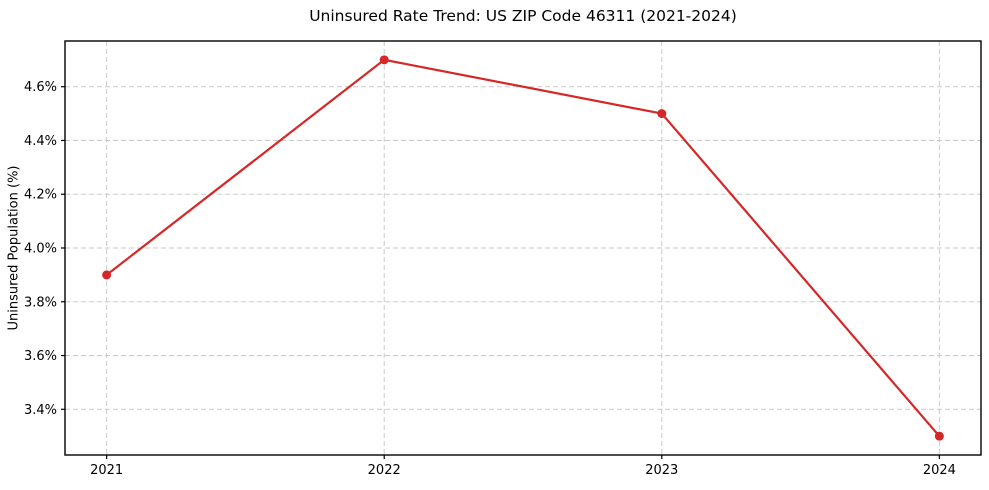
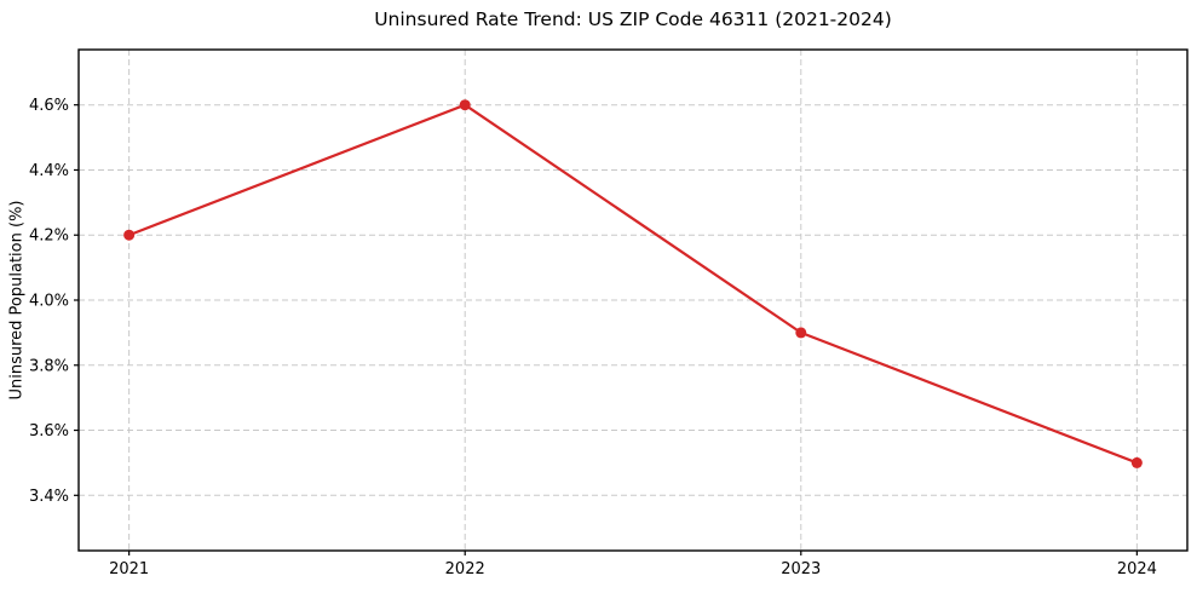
2021: 3.9% -> 4.2%
2022: 4.7% -> 4.6%
2023: 4.5% -> 3.9%
2024: 3.3% -> 3.5%
